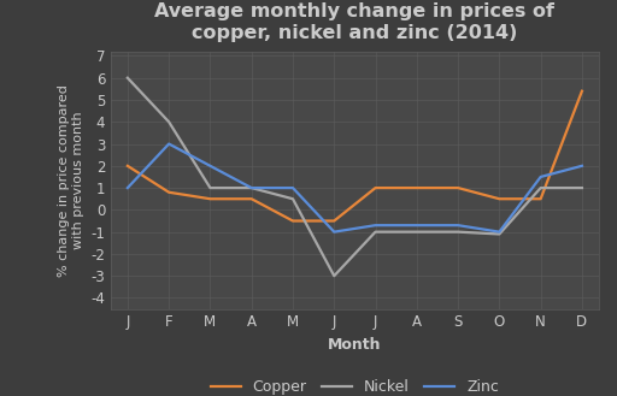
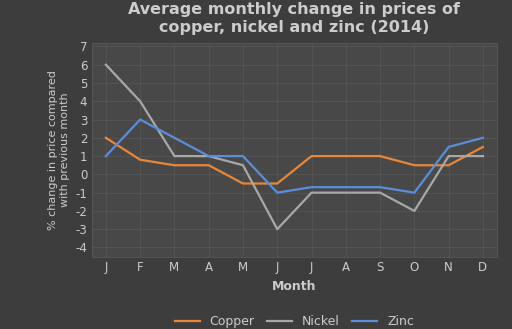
Nickel/O: -1.1 -> -2.0
Copper/D: 5.4 -> 1.5
